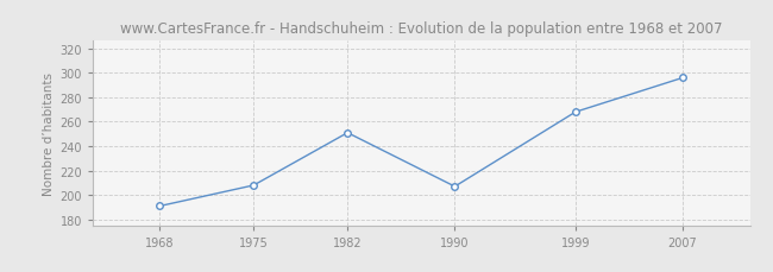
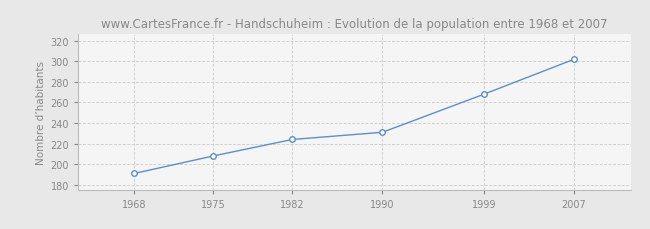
1982: 251 -> 224
1990: 207 -> 231
2007: 296 -> 302
